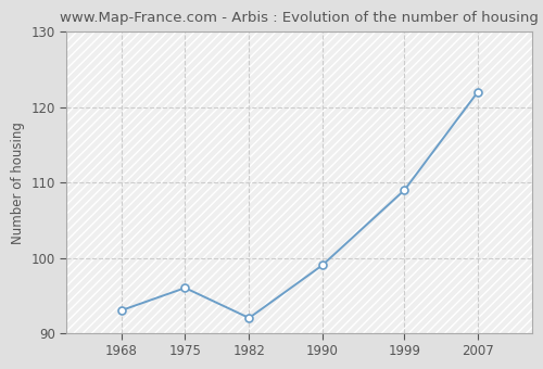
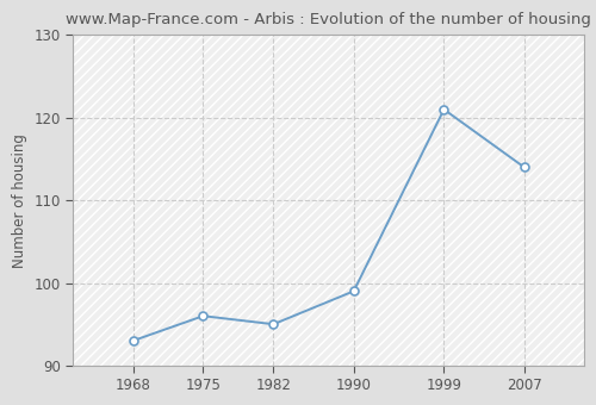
1982: 92 -> 95
1999: 109 -> 121
2007: 122 -> 114
